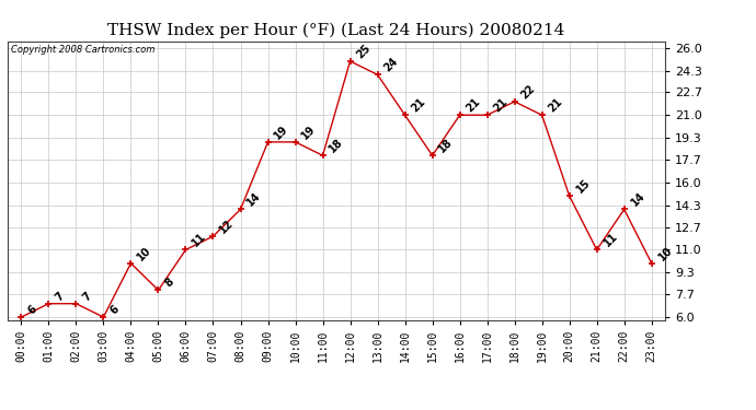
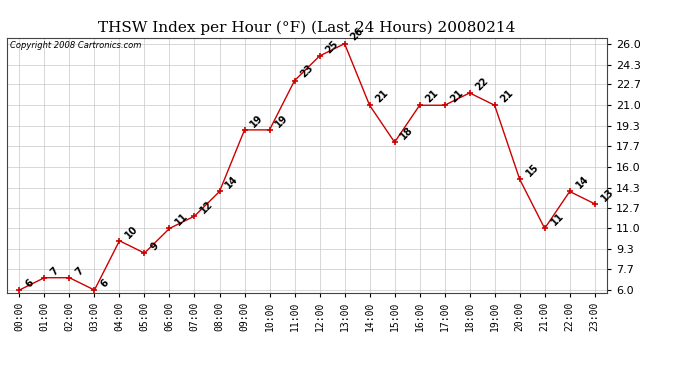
05:00: 8 -> 9
11:00: 18 -> 23
13:00: 24 -> 26
23:00: 10 -> 13
